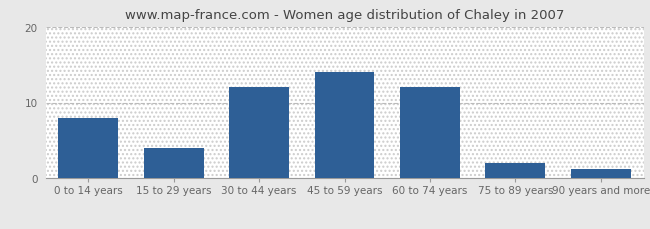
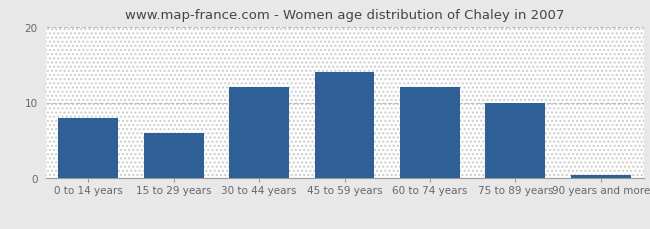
15 to 29 years: 4.0 -> 6.0
75 to 89 years: 2.0 -> 10.0
90 years and more: 1.2 -> 0.5
